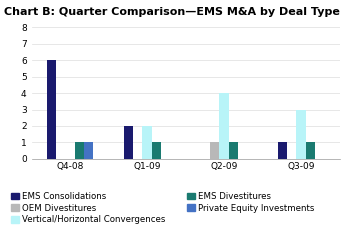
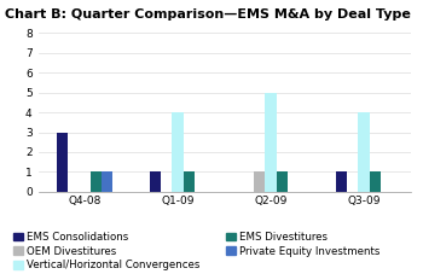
EMS Consolidations/Q4-08: 6 -> 3
EMS Consolidations/Q1-09: 2 -> 1
Vertical/Horizontal Convergences/Q1-09: 2 -> 4
Vertical/Horizontal Convergences/Q2-09: 4 -> 5
Vertical/Horizontal Convergences/Q3-09: 3 -> 4
